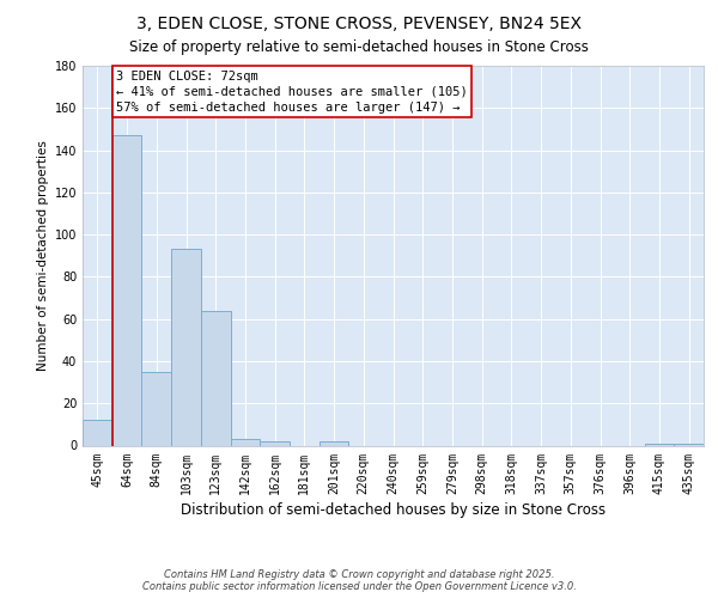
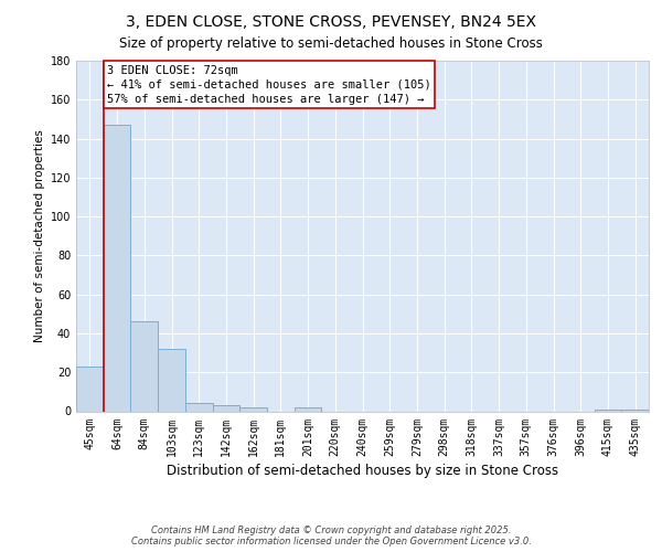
45sqm: 12 -> 23
84sqm: 35 -> 46
103sqm: 93 -> 32
123sqm: 64 -> 4
